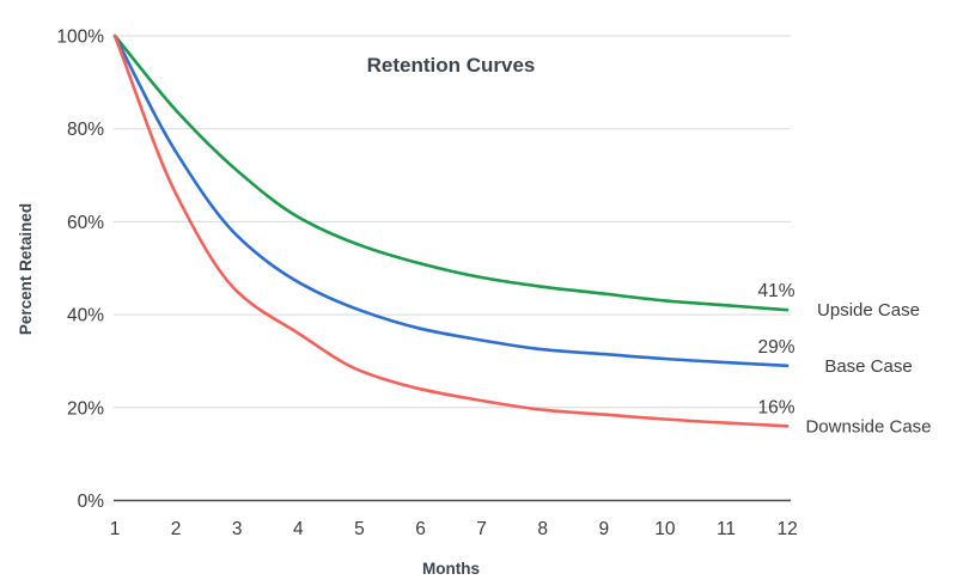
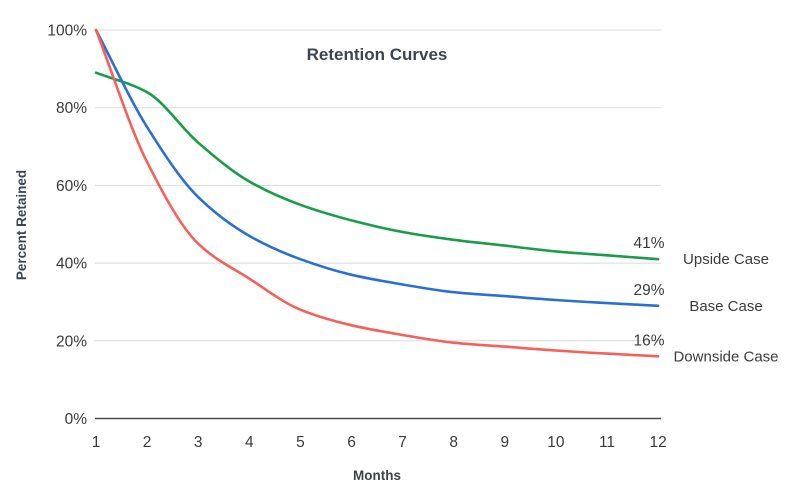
Upside Case/1: 100% -> 89%
